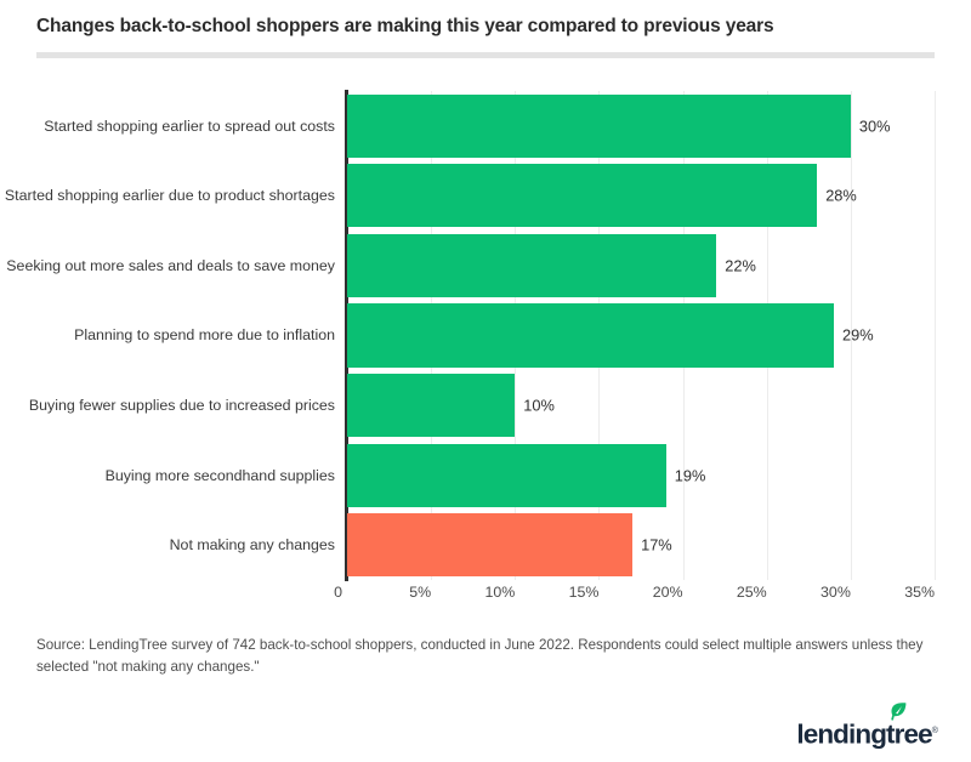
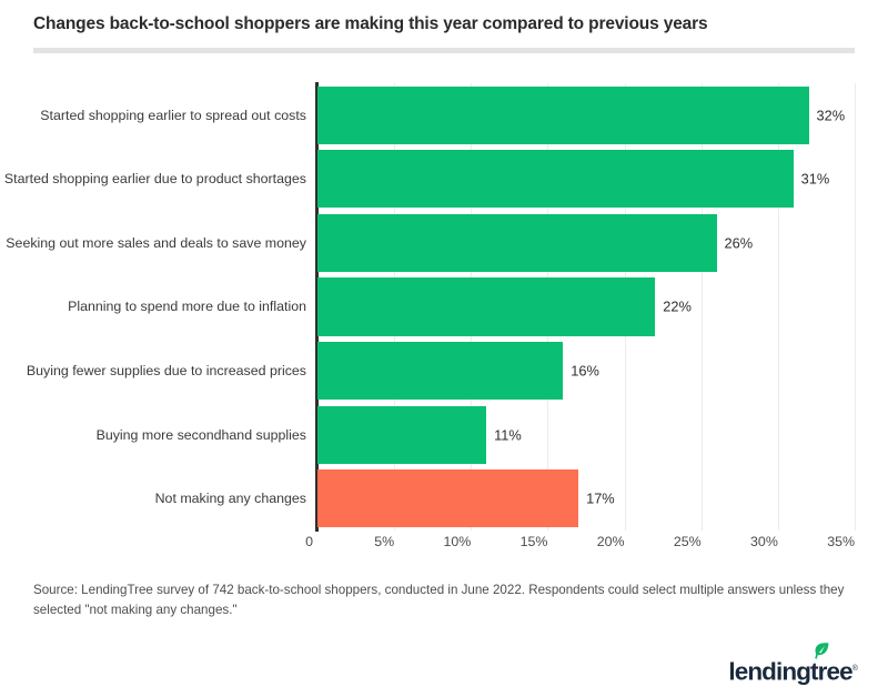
Started shopping earlier to spread out costs: 30% -> 32%
Started shopping earlier due to product shortages: 28% -> 31%
Seeking out more sales and deals to save money: 22% -> 26%
Planning to spend more due to inflation: 29% -> 22%
Buying fewer supplies due to increased prices: 10% -> 16%
Buying more secondhand supplies: 19% -> 11%
